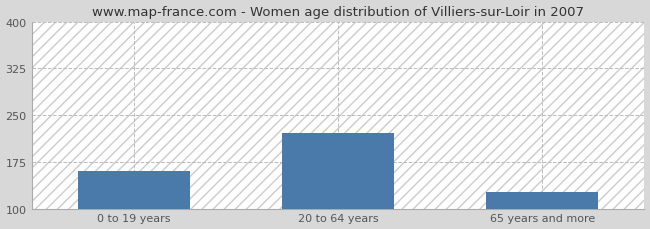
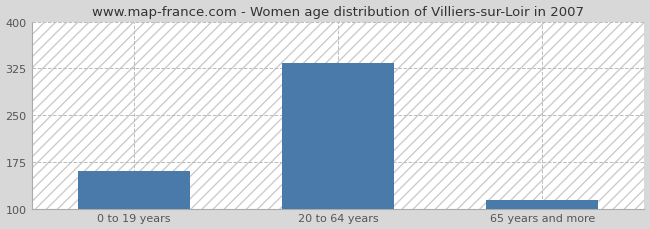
20 to 64 years: 222 -> 333
65 years and more: 126 -> 113
